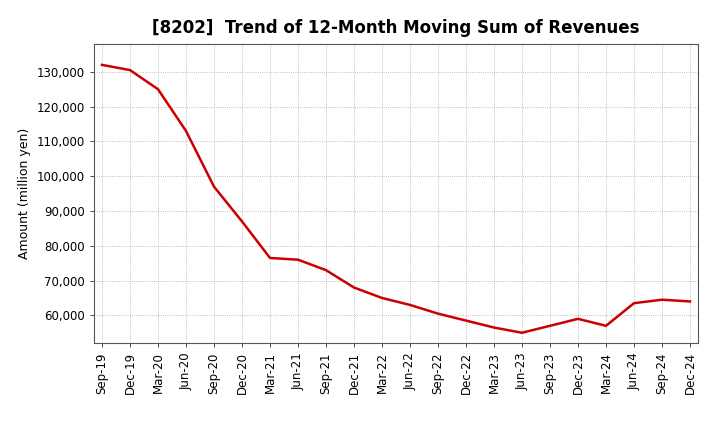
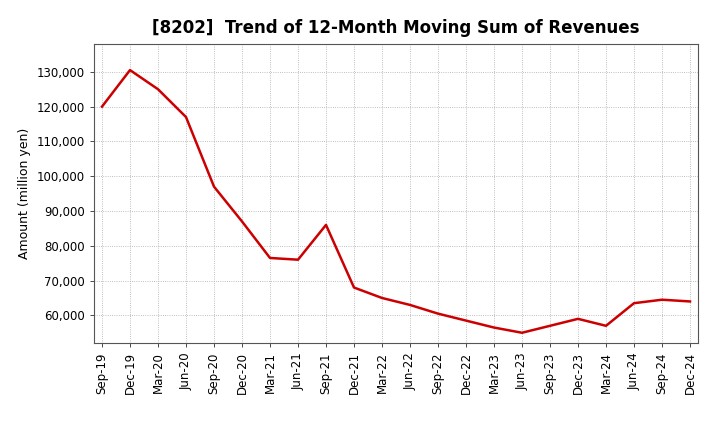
Sep-19: 132,000 -> 120,000
Jun-20: 113,000 -> 117,000
Sep-21: 73,000 -> 86,000
